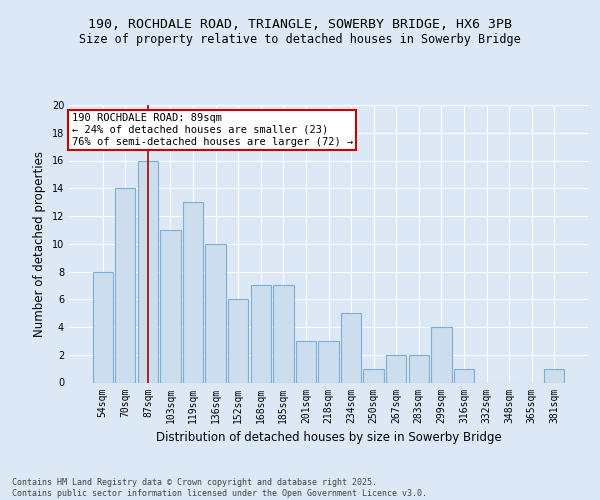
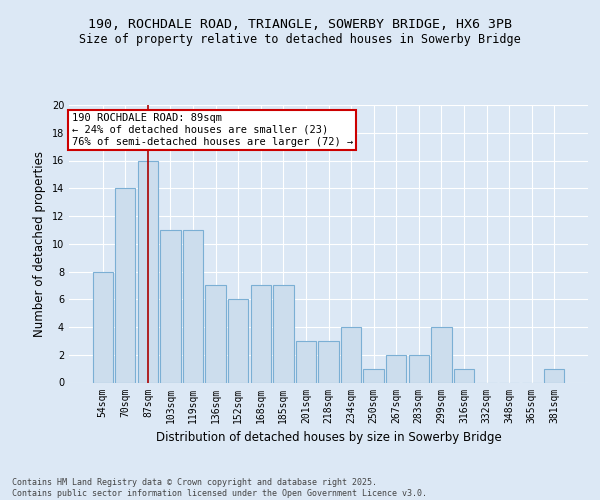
119sqm: 13 -> 11
136sqm: 10 -> 7
234sqm: 5 -> 4
